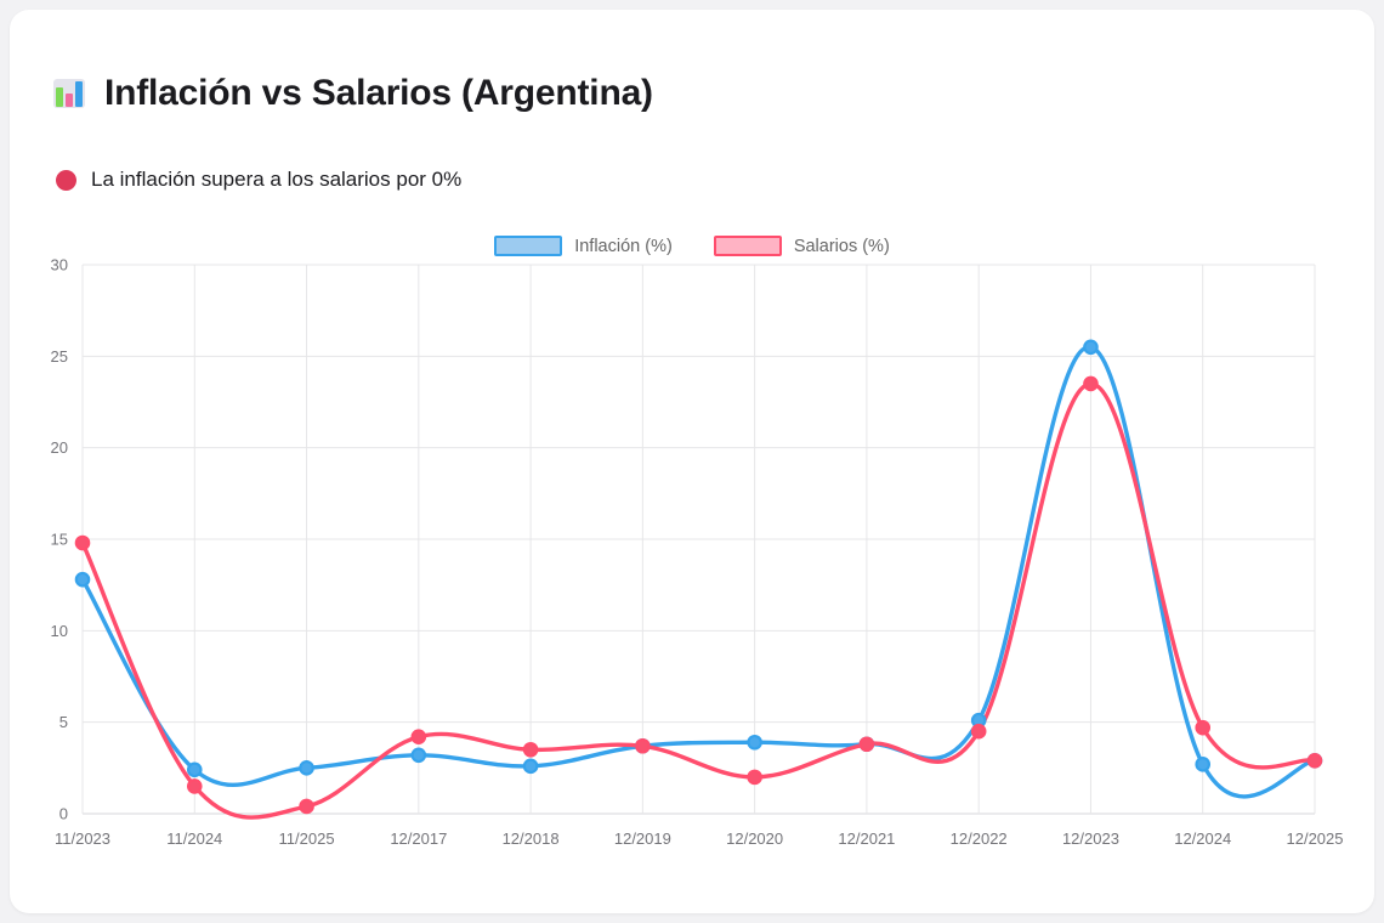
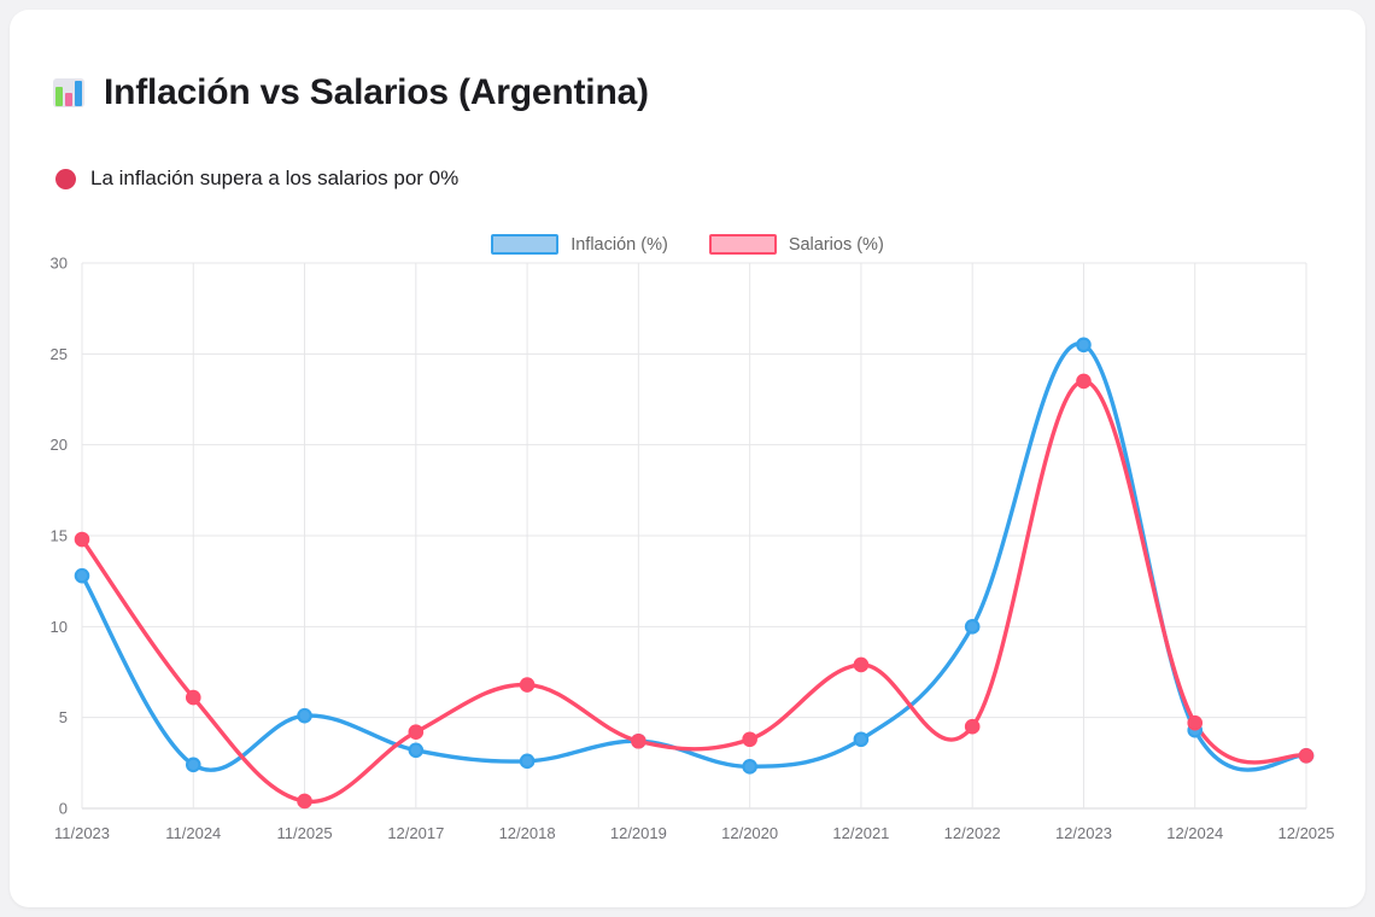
Salarios (%)/11/2024: 1.5 -> 6.1
Inflación (%)/11/2025: 2.5 -> 5.1
Salarios (%)/12/2018: 3.5 -> 6.8
Inflación (%)/12/2020: 3.9 -> 2.3
Salarios (%)/12/2020: 2.0 -> 3.8
Salarios (%)/12/2021: 3.8 -> 7.9
Inflación (%)/12/2022: 5.1 -> 10.0
Inflación (%)/12/2024: 2.7 -> 4.3
